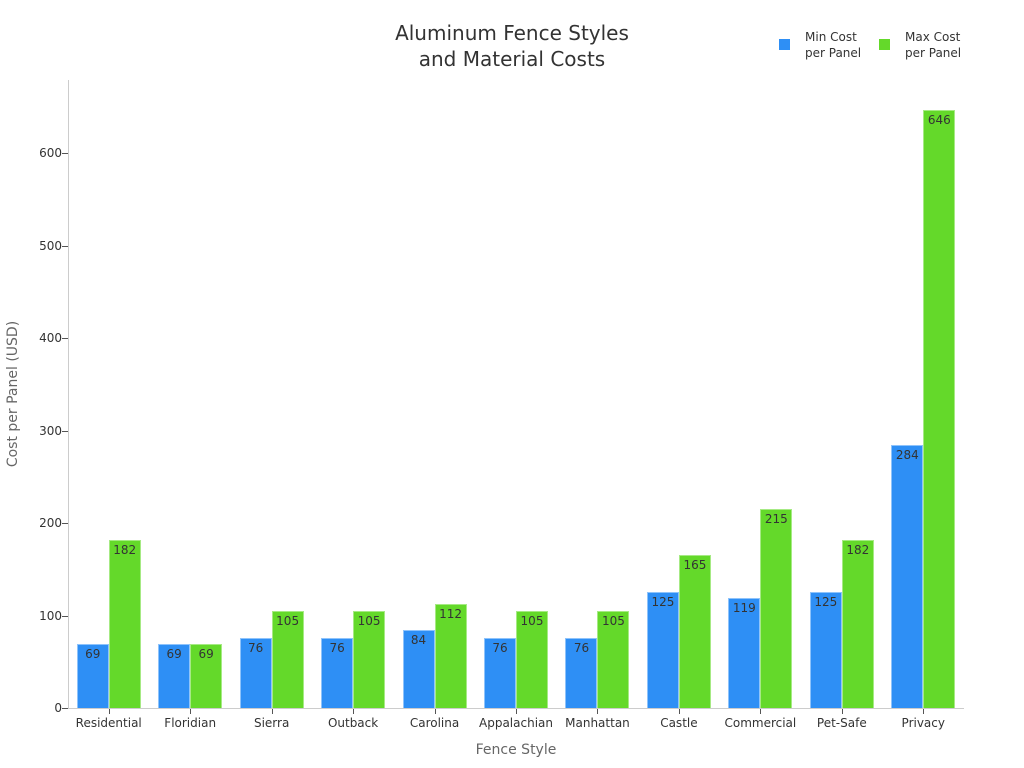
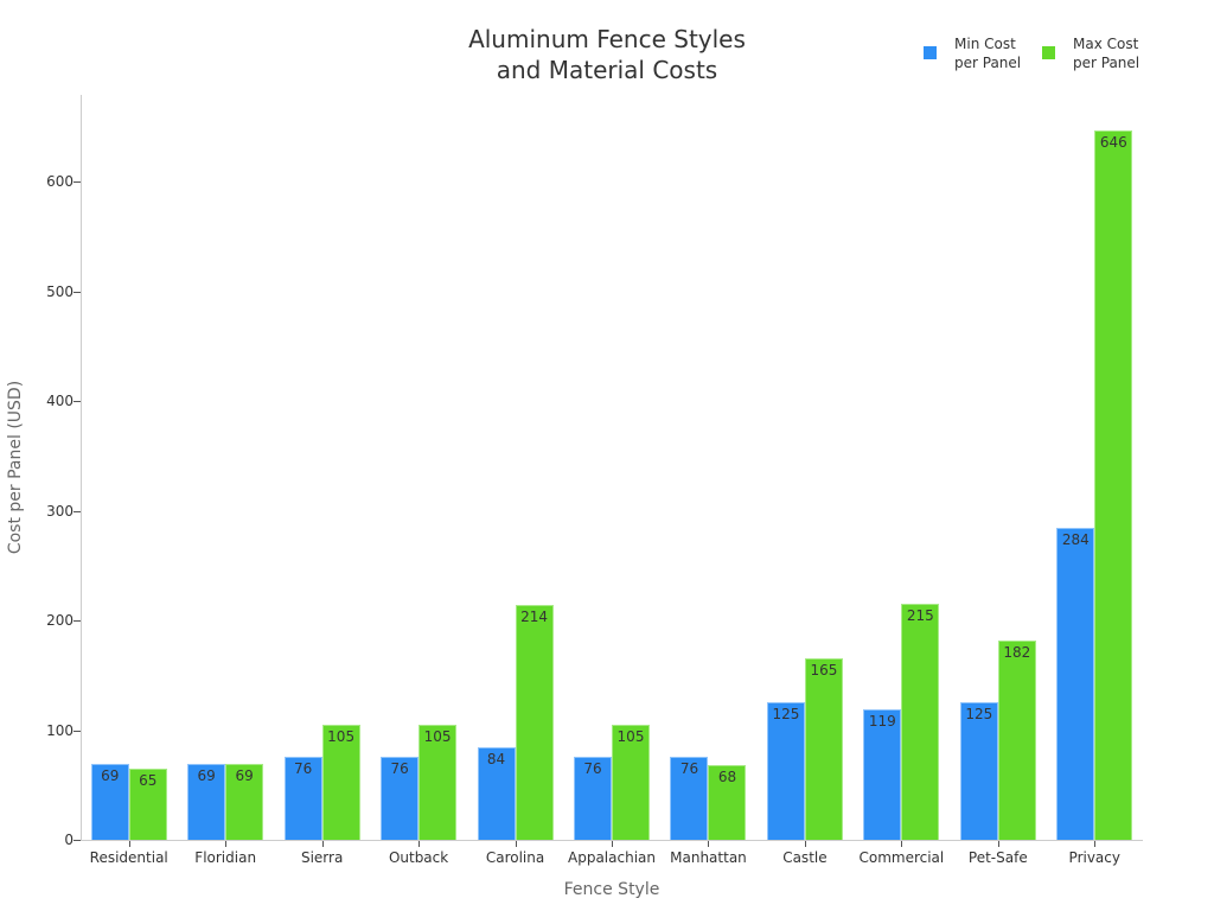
Max Cost per Panel/Residential: 182 -> 65
Max Cost per Panel/Carolina: 112 -> 214
Max Cost per Panel/Manhattan: 105 -> 68
